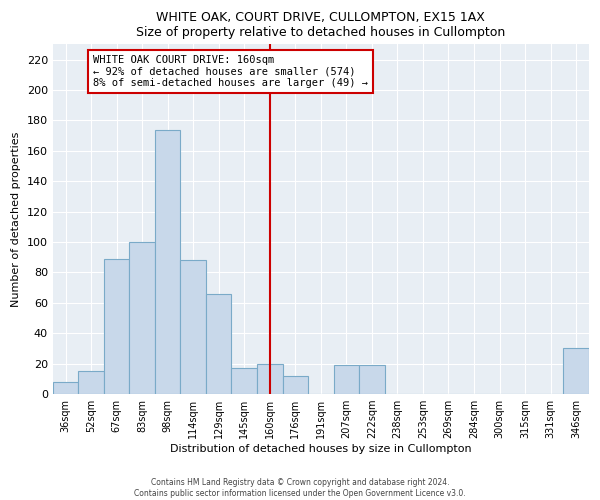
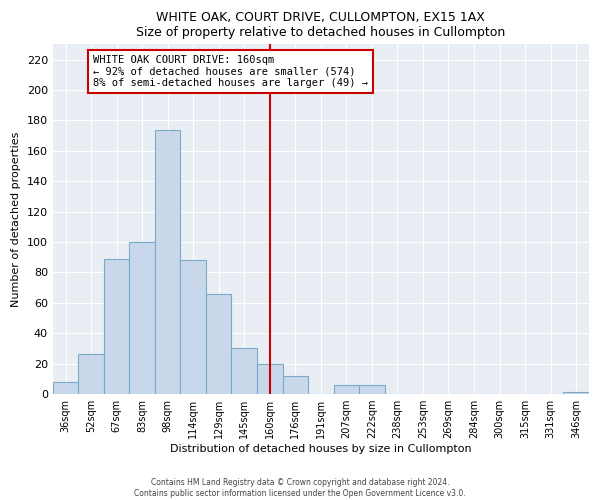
52sqm: 15 -> 26
145sqm: 17 -> 30
207sqm: 19 -> 6
222sqm: 19 -> 6
346sqm: 30 -> 1
